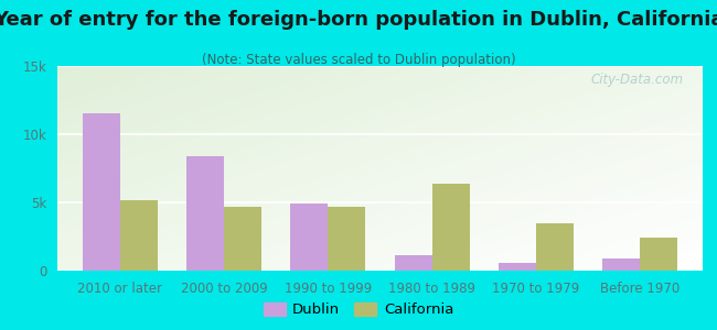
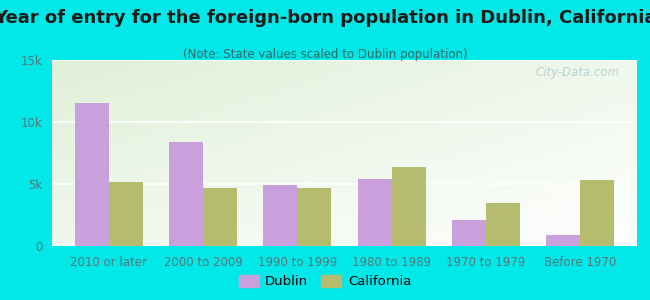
Dublin/1980 to 1989: 1.1k -> 5.4k
Dublin/1970 to 1979: 0.6k -> 2.1k
California/Before 1970: 2.4k -> 5.3k
